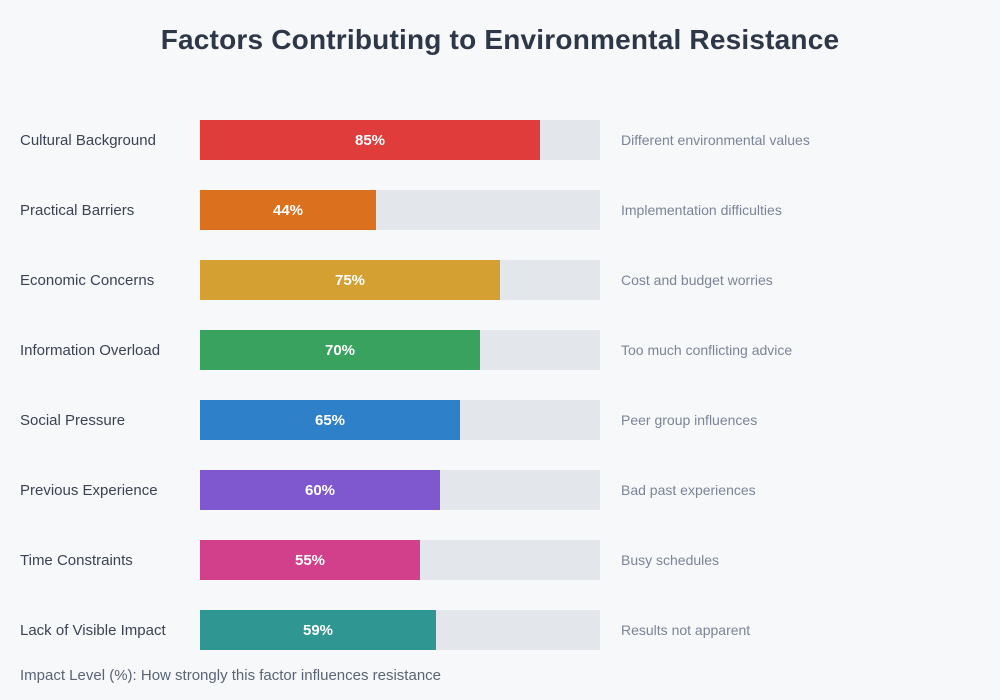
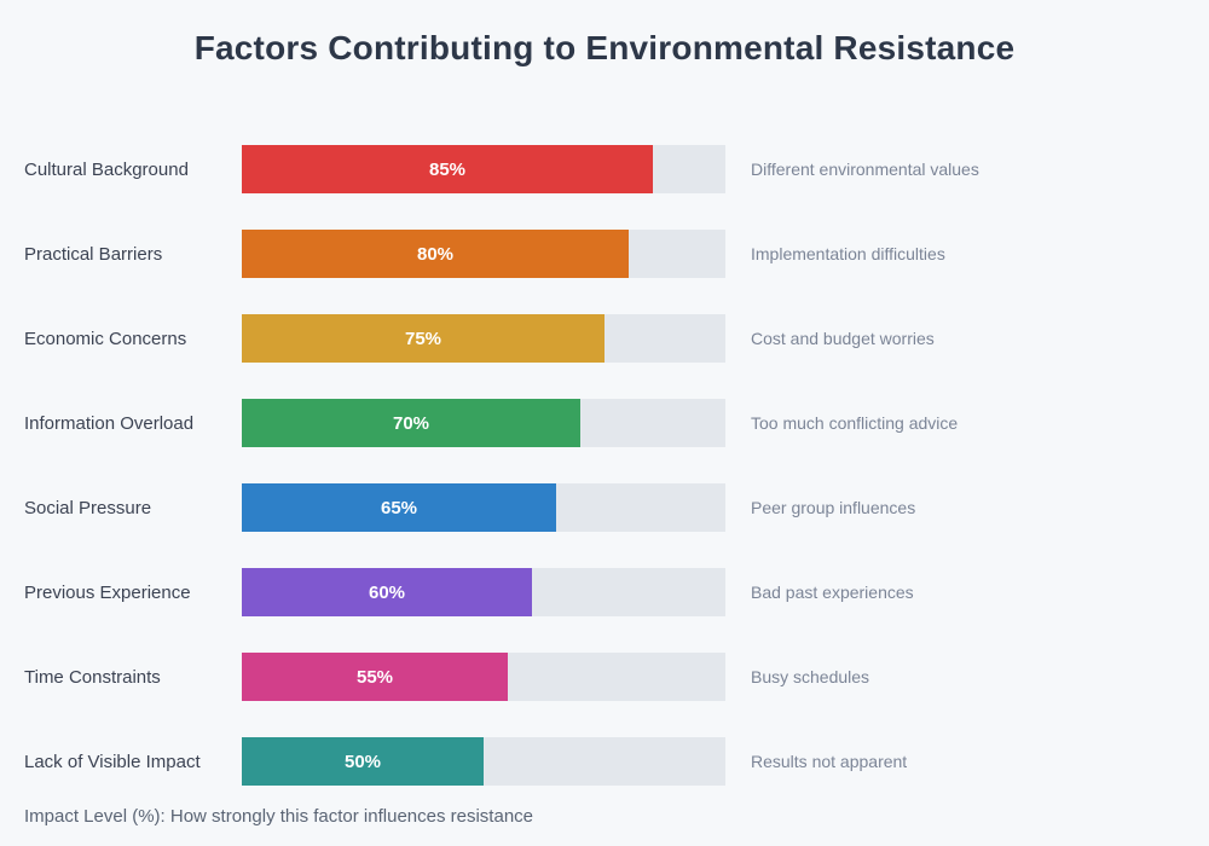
Practical Barriers: 44% -> 80%
Lack of Visible Impact: 59% -> 50%
